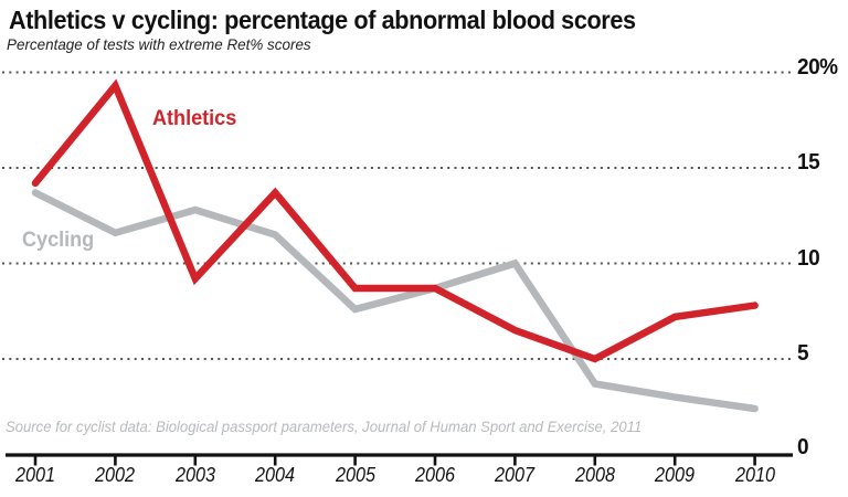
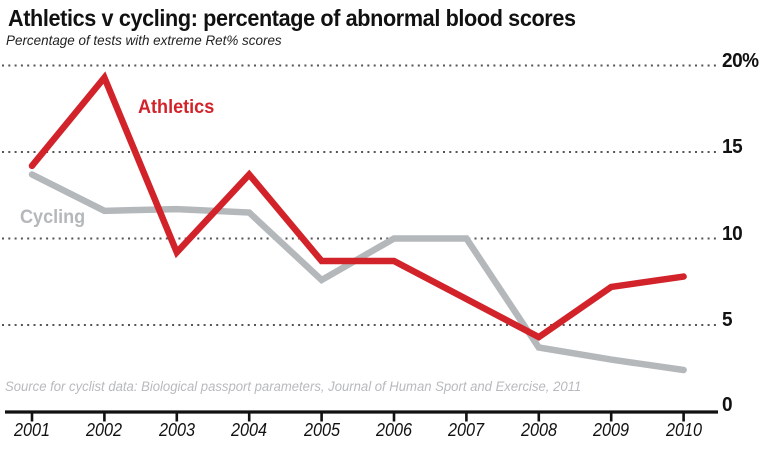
Cycling/2003: 12.8% -> 11.7%
Cycling/2006: 8.7% -> 10.0%
Athletics/2008: 5.0% -> 4.3%
